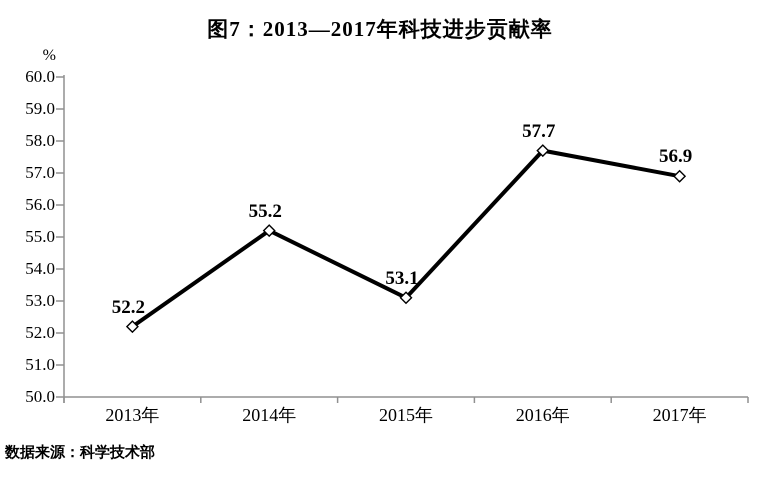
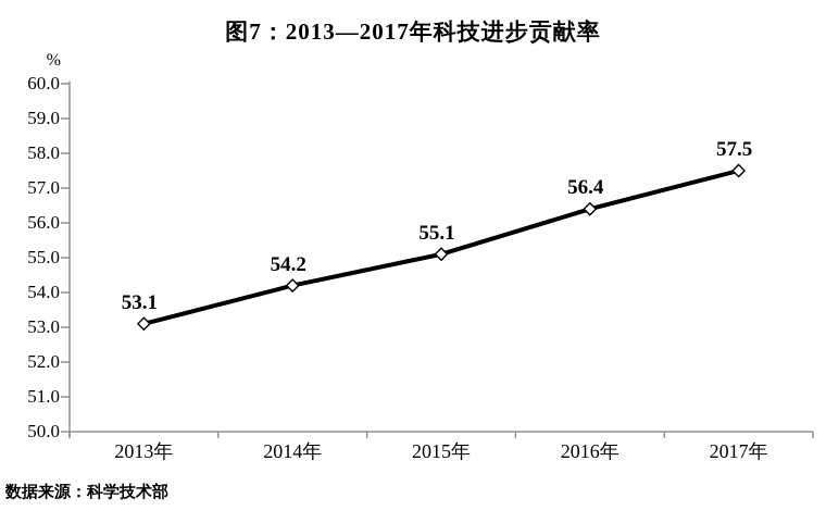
2013年: 52.2 -> 53.1
2014年: 55.2 -> 54.2
2015年: 53.1 -> 55.1
2016年: 57.7 -> 56.4
2017年: 56.9 -> 57.5
